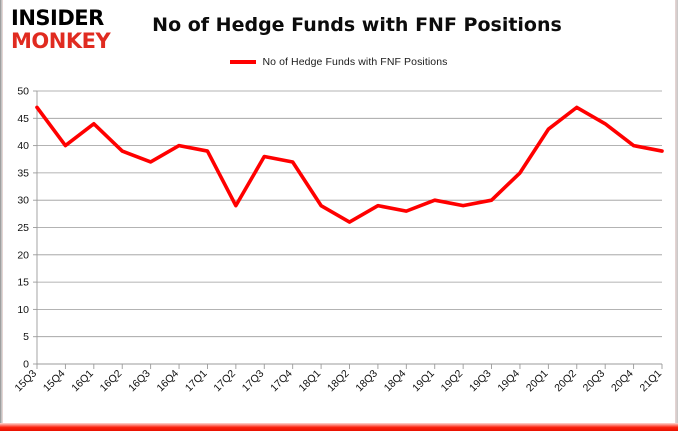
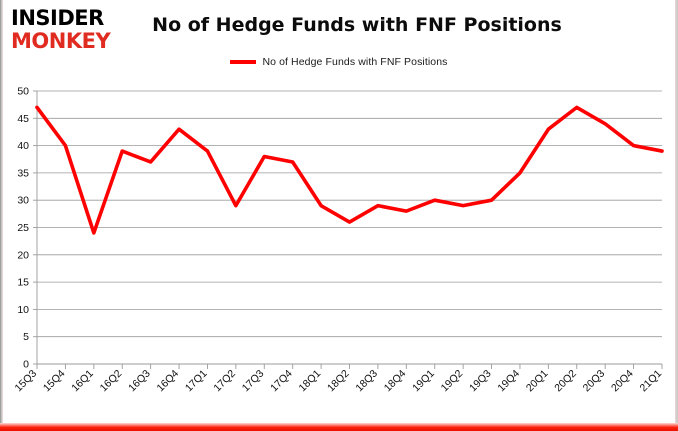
16Q1: 44 -> 24
16Q4: 40 -> 43
